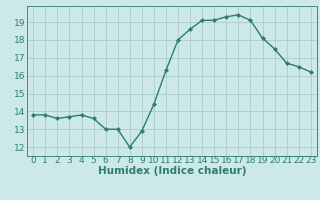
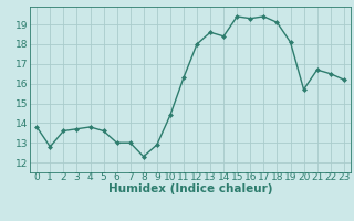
1: 13.8 -> 12.8
8: 12.0 -> 12.3
14: 19.1 -> 18.4
15: 19.1 -> 19.4
20: 17.5 -> 15.7
